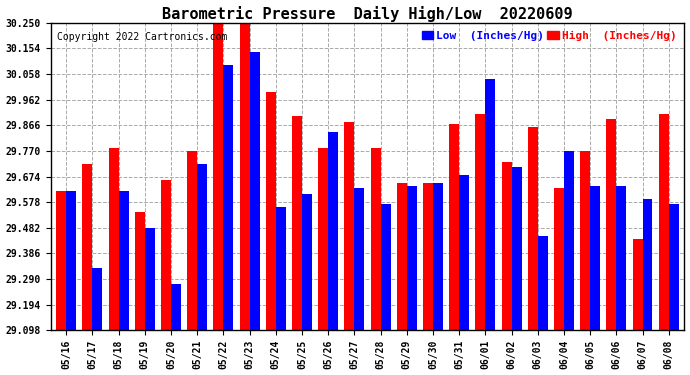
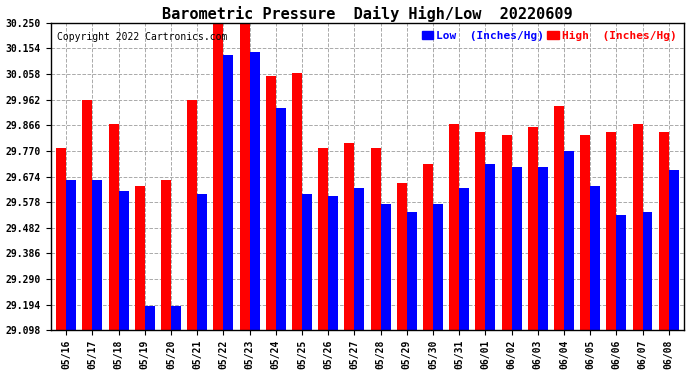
High (Inches/Hg)/05/16: 29.62 -> 29.78
Low (Inches/Hg)/05/16: 29.62 -> 29.66
High (Inches/Hg)/05/17: 29.72 -> 29.96
Low (Inches/Hg)/05/17: 29.33 -> 29.66
High (Inches/Hg)/05/18: 29.78 -> 29.87
High (Inches/Hg)/05/19: 29.54 -> 29.64
Low (Inches/Hg)/05/19: 29.48 -> 29.19
Low (Inches/Hg)/05/20: 29.27 -> 29.19
High (Inches/Hg)/05/21: 29.77 -> 29.96
Low (Inches/Hg)/05/21: 29.72 -> 29.61
Low (Inches/Hg)/05/22: 30.09 -> 30.13
High (Inches/Hg)/05/24: 29.99 -> 30.05
Low (Inches/Hg)/05/24: 29.56 -> 29.93
High (Inches/Hg)/05/25: 29.90 -> 30.06
Low (Inches/Hg)/05/26: 29.84 -> 29.60
High (Inches/Hg)/05/27: 29.88 -> 29.80
Low (Inches/Hg)/05/29: 29.64 -> 29.54
High (Inches/Hg)/05/30: 29.65 -> 29.72
Low (Inches/Hg)/05/30: 29.65 -> 29.57
Low (Inches/Hg)/05/31: 29.68 -> 29.63
High (Inches/Hg)/06/01: 29.91 -> 29.84
Low (Inches/Hg)/06/01: 30.04 -> 29.72
High (Inches/Hg)/06/02: 29.73 -> 29.83
Low (Inches/Hg)/06/03: 29.45 -> 29.71
High (Inches/Hg)/06/04: 29.63 -> 29.94
High (Inches/Hg)/06/05: 29.77 -> 29.83
High (Inches/Hg)/06/06: 29.89 -> 29.84
Low (Inches/Hg)/06/06: 29.64 -> 29.53
High (Inches/Hg)/06/07: 29.44 -> 29.87
Low (Inches/Hg)/06/07: 29.59 -> 29.54
High (Inches/Hg)/06/08: 29.91 -> 29.84
Low (Inches/Hg)/06/08: 29.57 -> 29.70
